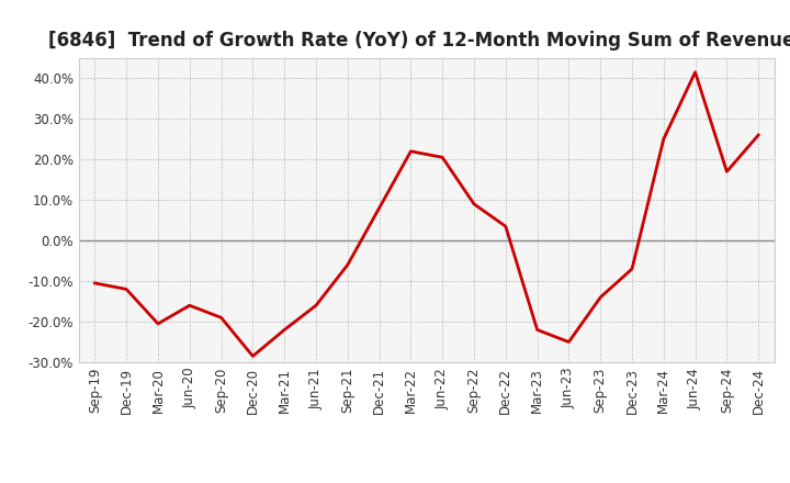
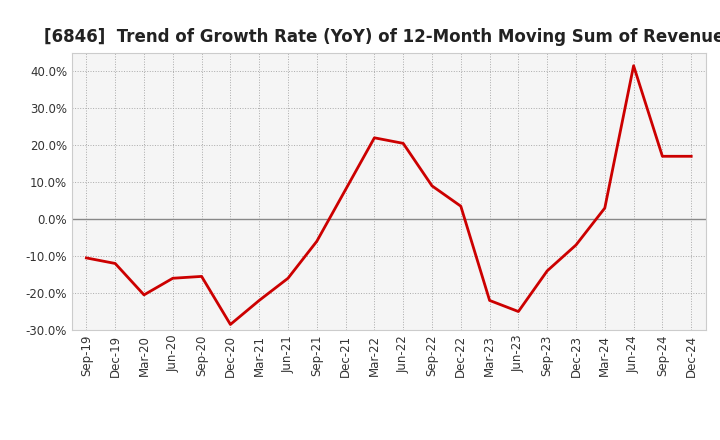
Sep-20: -19.0% -> -15.5%
Mar-24: 25.0% -> 3.0%
Dec-24: 26.0% -> 17.0%
